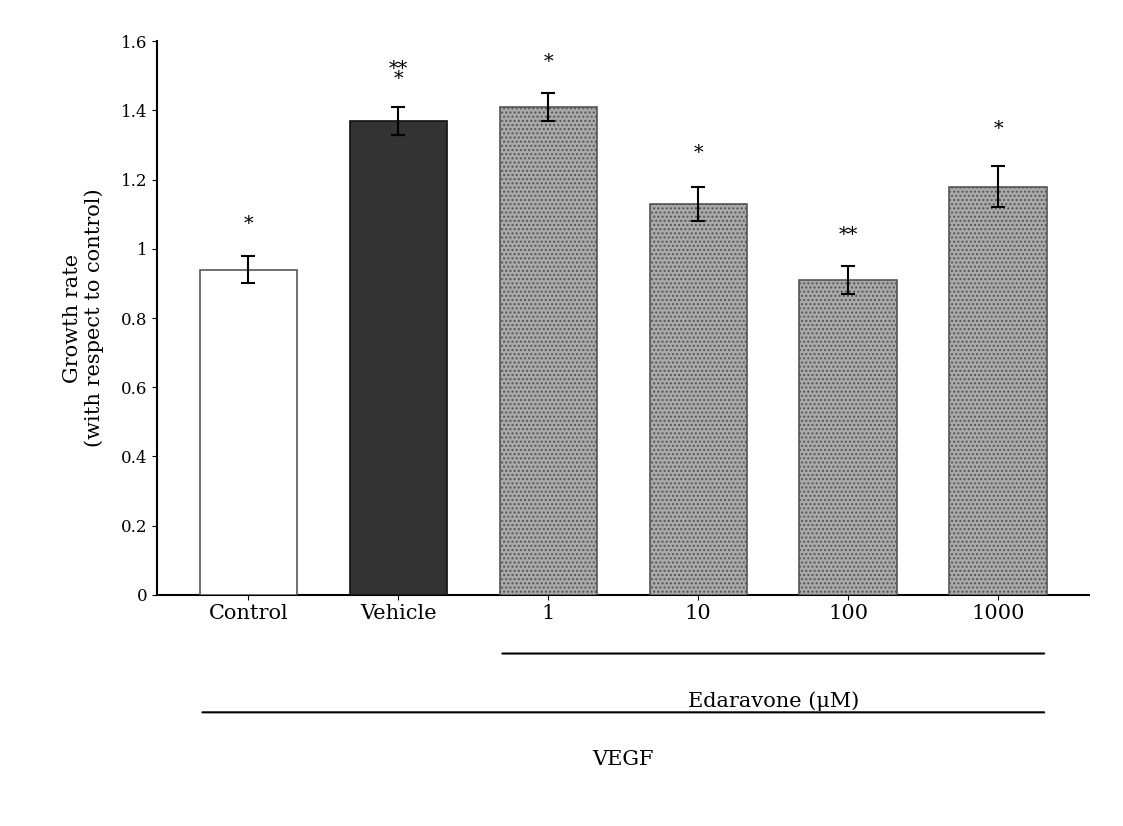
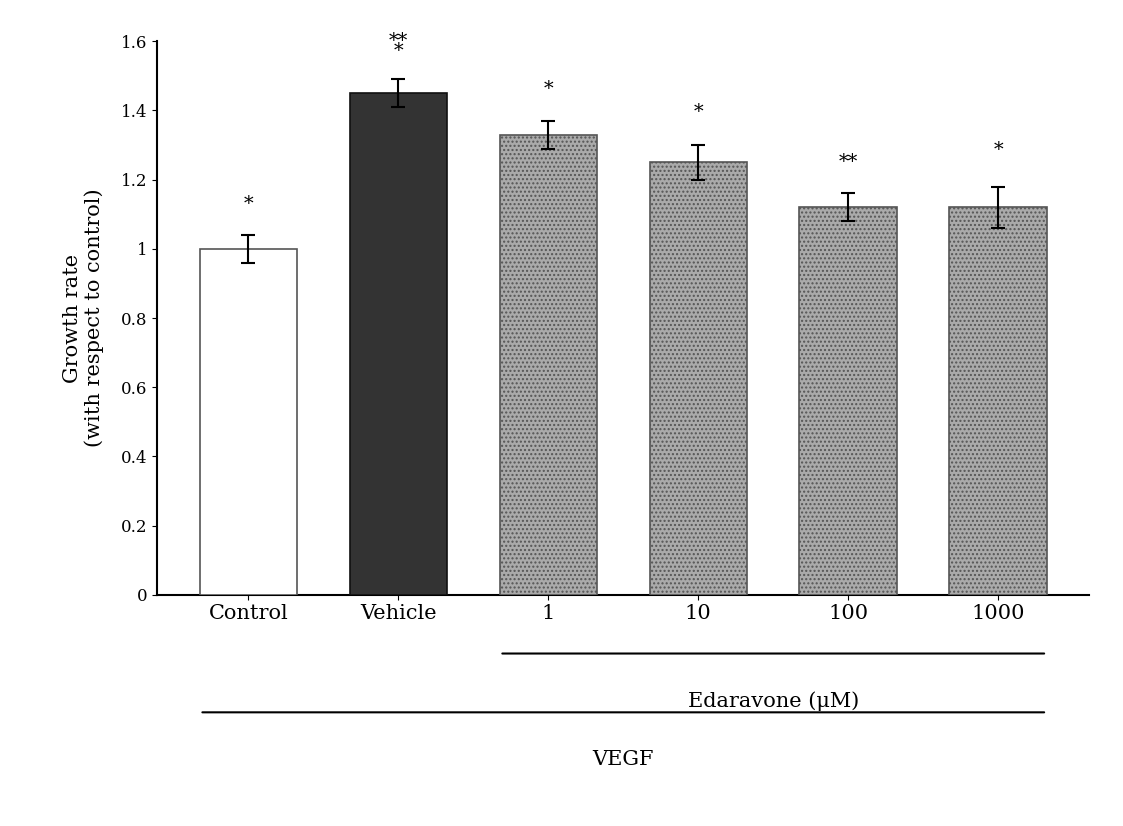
Control: 0.94 -> 1.00
Vehicle: 1.37 -> 1.45
1: 1.41 -> 1.33
10: 1.13 -> 1.25
100: 0.91 -> 1.12
1000: 1.18 -> 1.12
